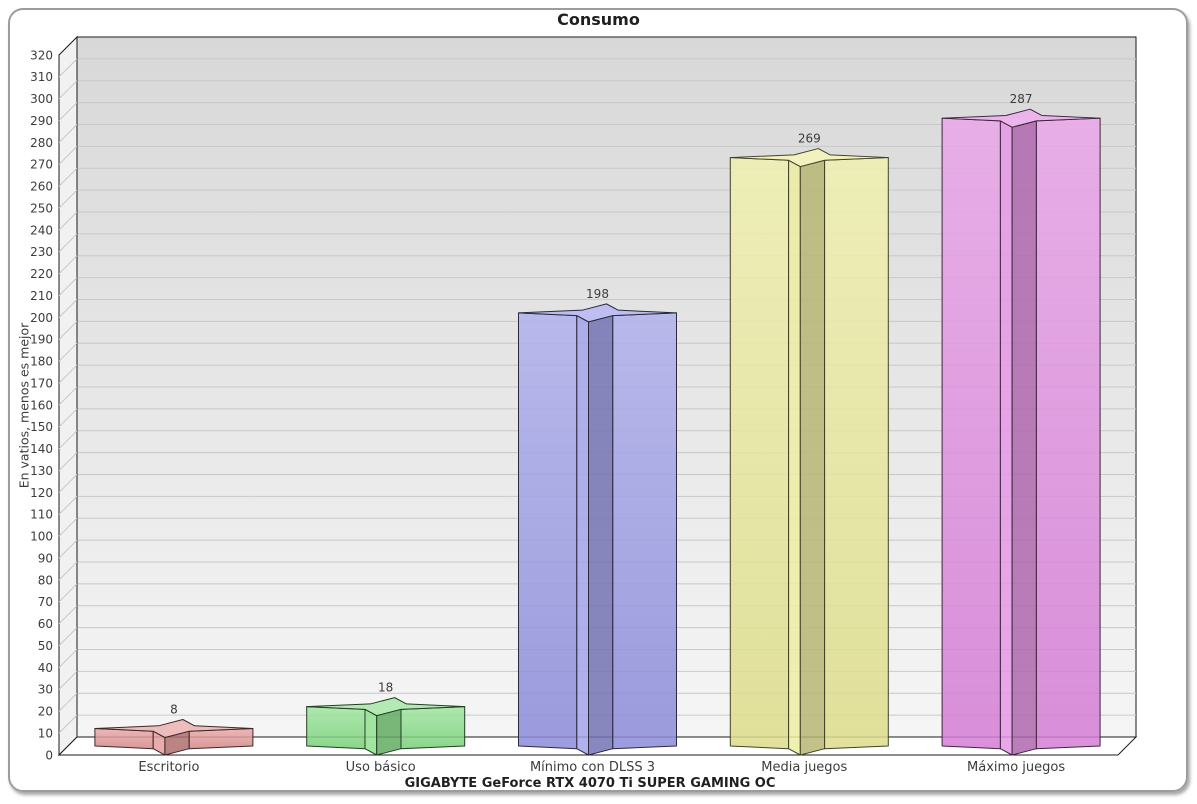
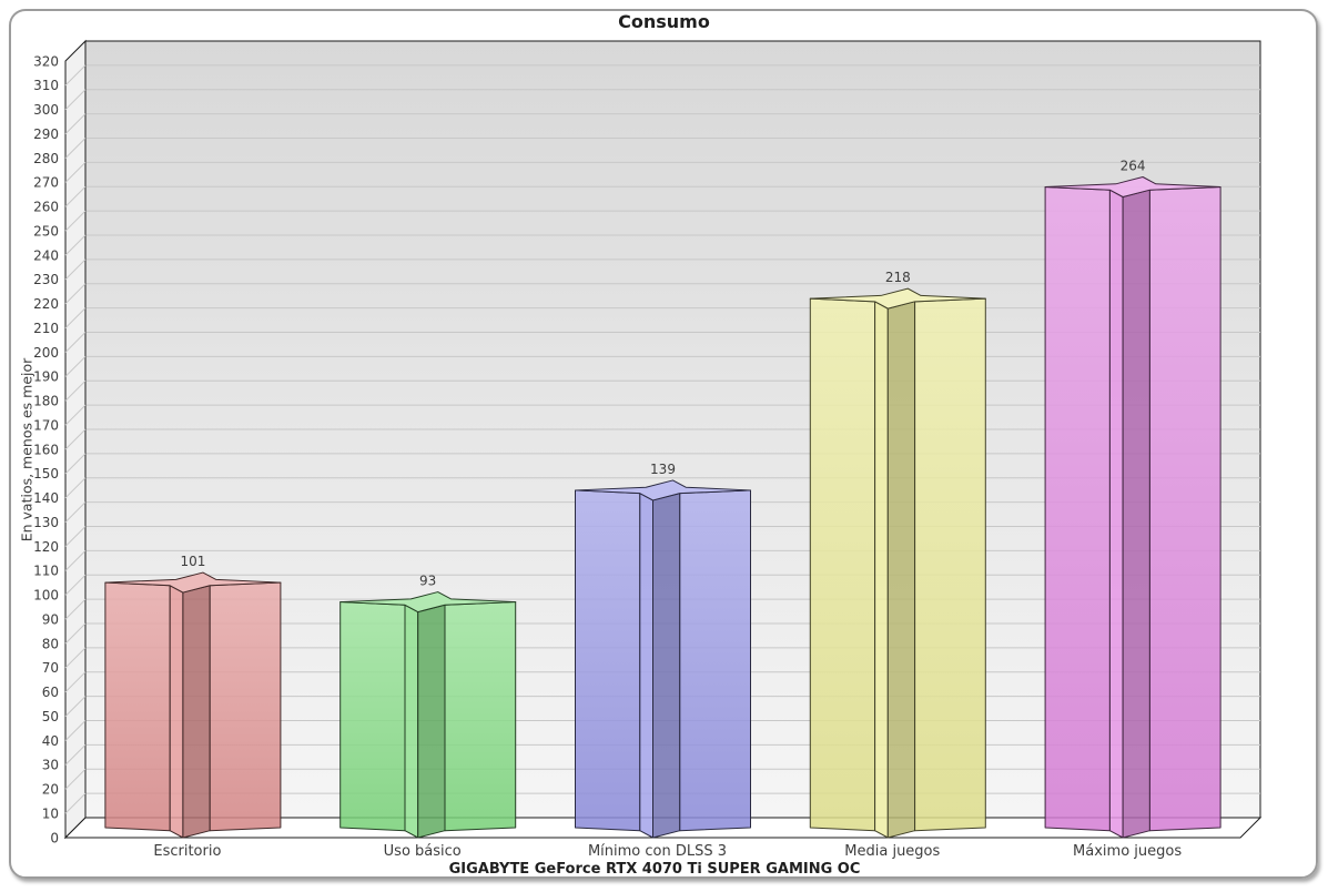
Escritorio: 8 -> 101
Uso básico: 18 -> 93
Mínimo con DLSS 3: 198 -> 139
Media juegos: 269 -> 218
Máximo juegos: 287 -> 264
